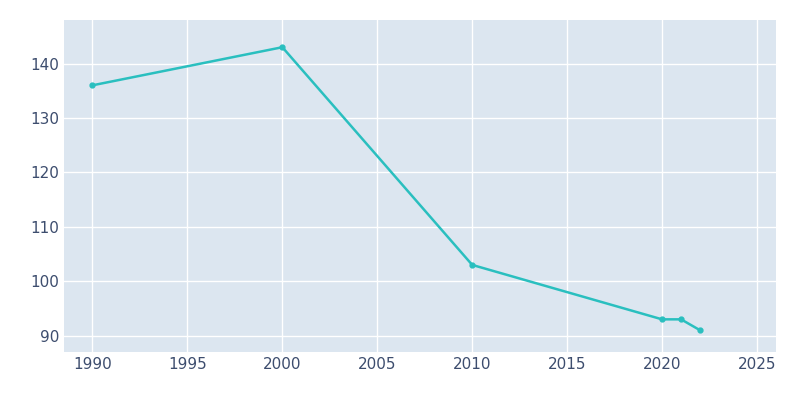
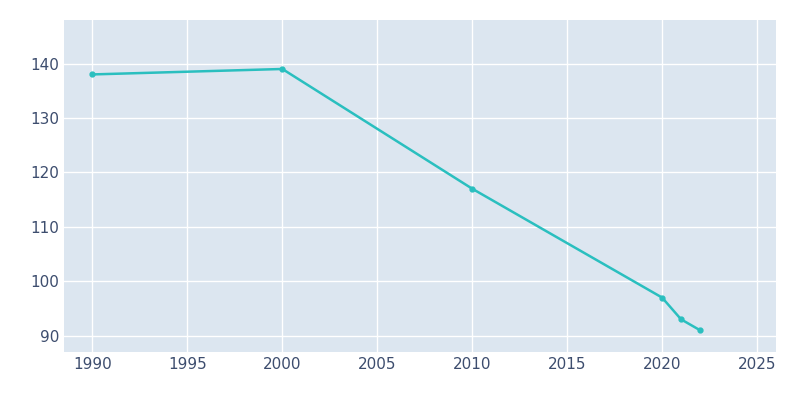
1990: 136 -> 138
2000: 143 -> 139
2010: 103 -> 117
2020: 93 -> 97
